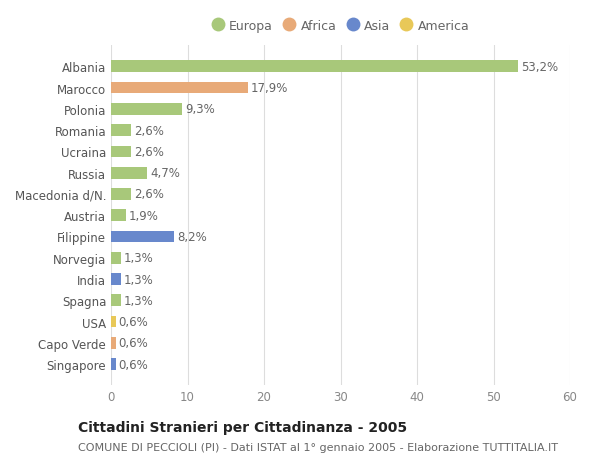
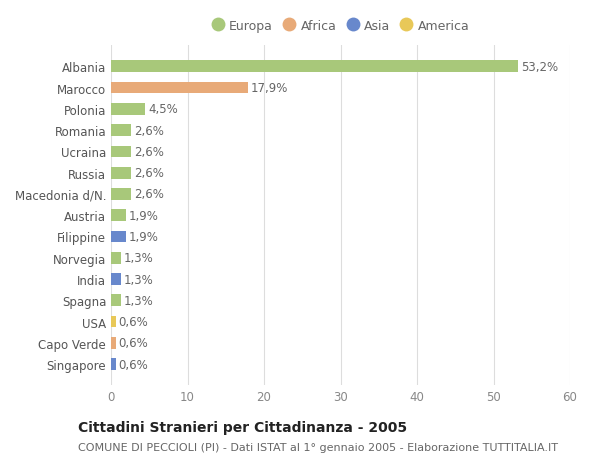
Polonia: 9,3% -> 4,5%
Russia: 4,7% -> 2,6%
Filippine: 8,2% -> 1,9%
